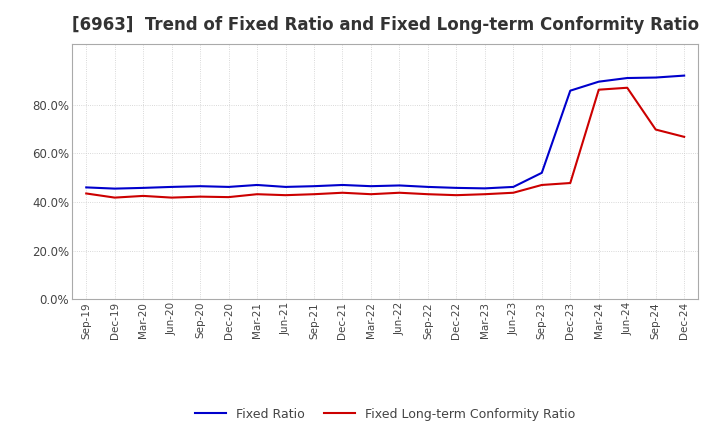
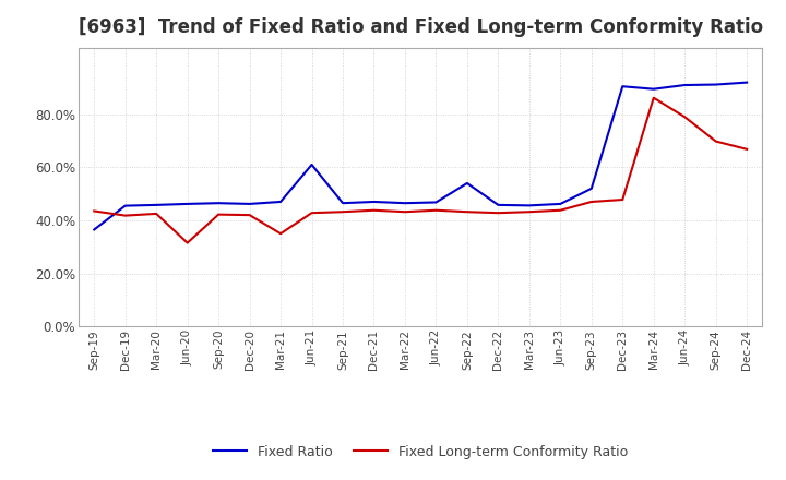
Fixed Ratio/Sep-19: 46.0% -> 36.5%
Fixed Long-term Conformity Ratio/Jun-20: 41.8% -> 31.5%
Fixed Long-term Conformity Ratio/Mar-21: 43.2% -> 35.0%
Fixed Ratio/Jun-21: 46.2% -> 61.0%
Fixed Ratio/Sep-22: 46.2% -> 54.0%
Fixed Ratio/Dec-23: 85.8% -> 90.5%
Fixed Long-term Conformity Ratio/Jun-24: 87.0% -> 79.0%
